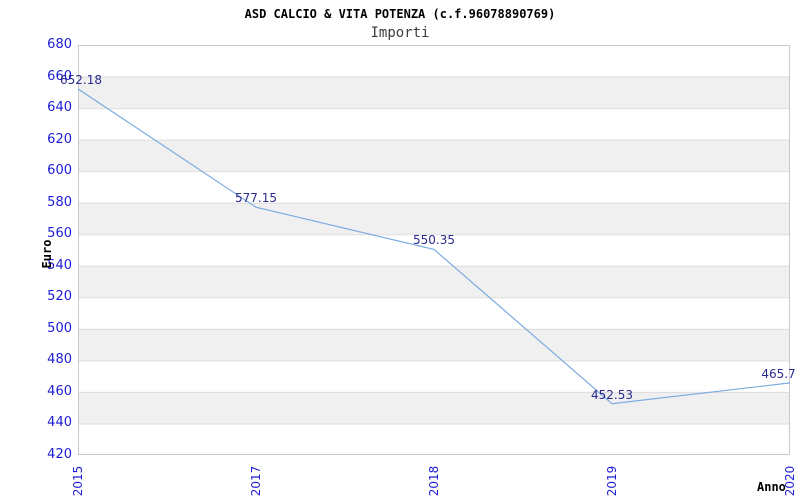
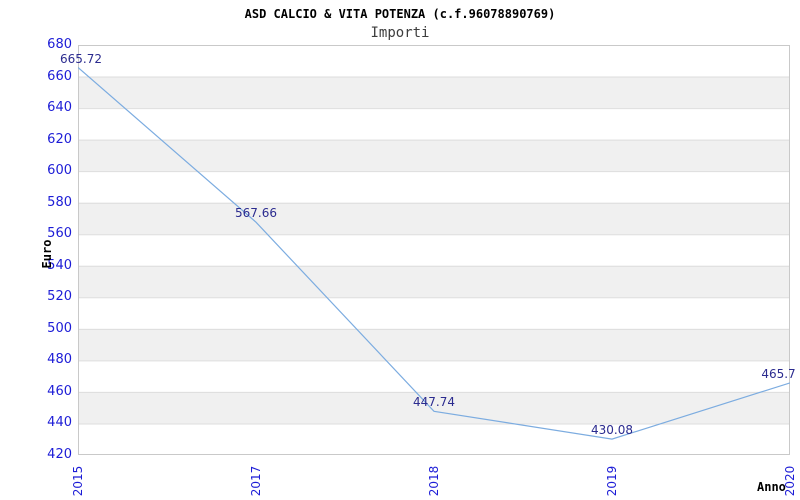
2015: 652.18 -> 665.72
2017: 577.15 -> 567.66
2018: 550.35 -> 447.74
2019: 452.53 -> 430.08
